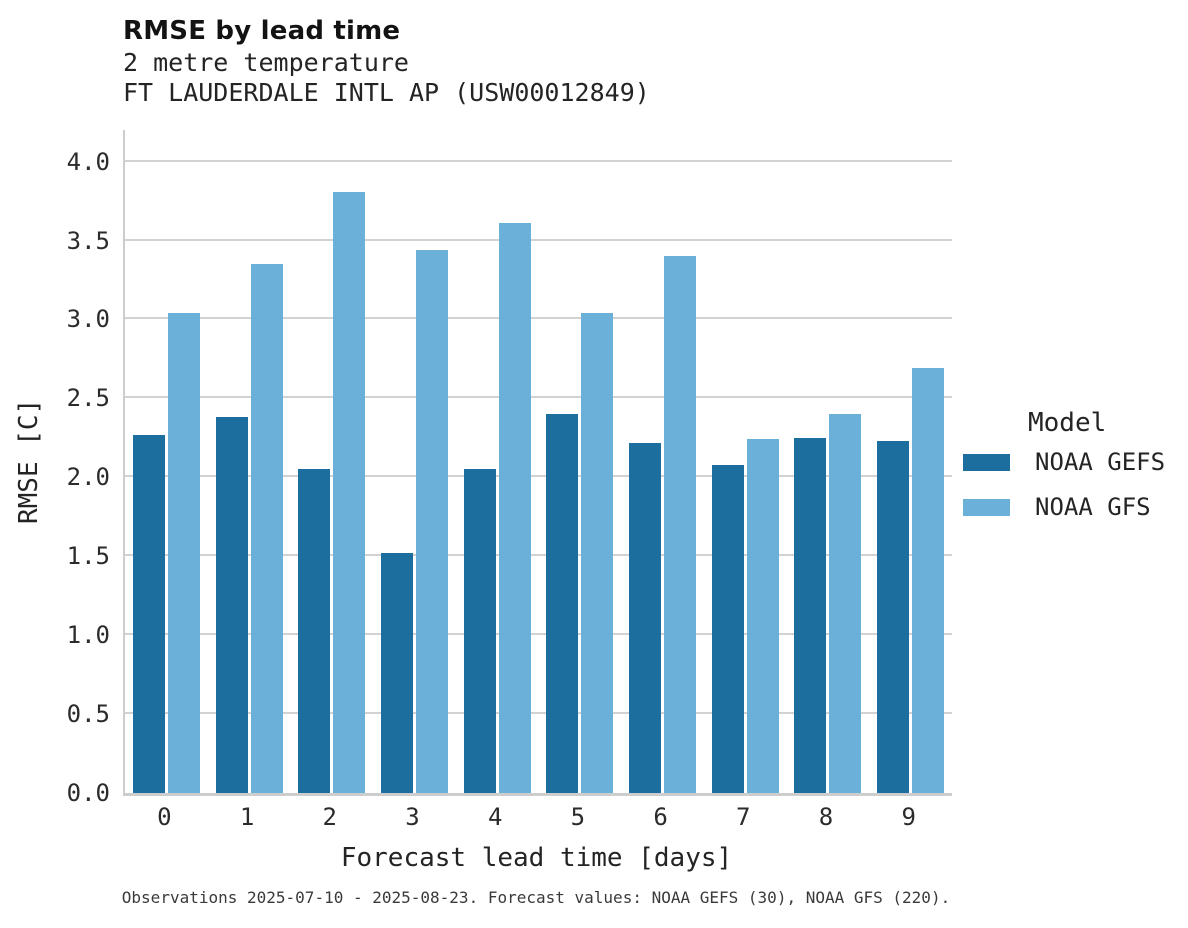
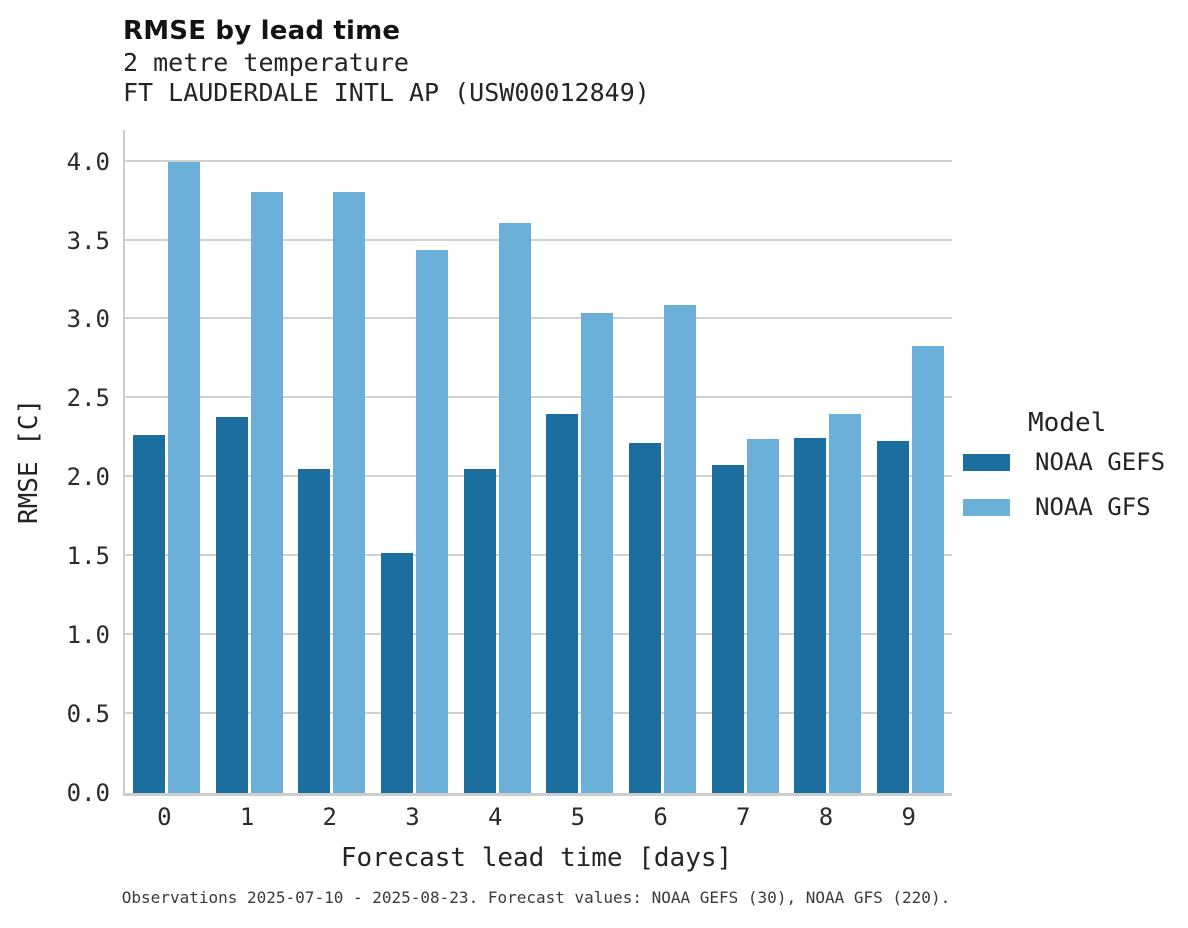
NOAA GFS/0: 3.04 -> 4.00
NOAA GFS/1: 3.35 -> 3.81
NOAA GFS/6: 3.40 -> 3.09
NOAA GFS/9: 2.69 -> 2.83
